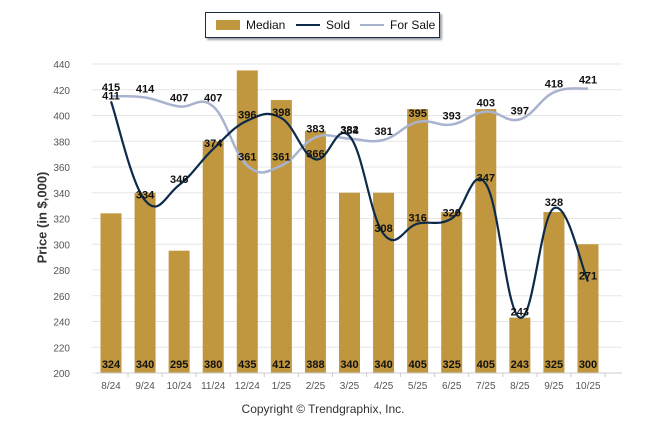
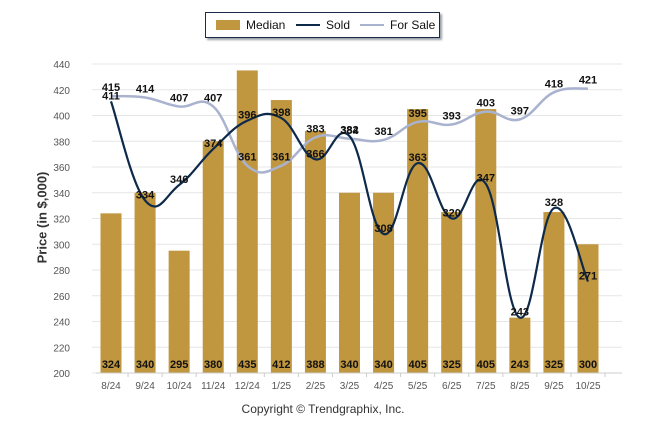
Sold/5/25: 316 -> 363
